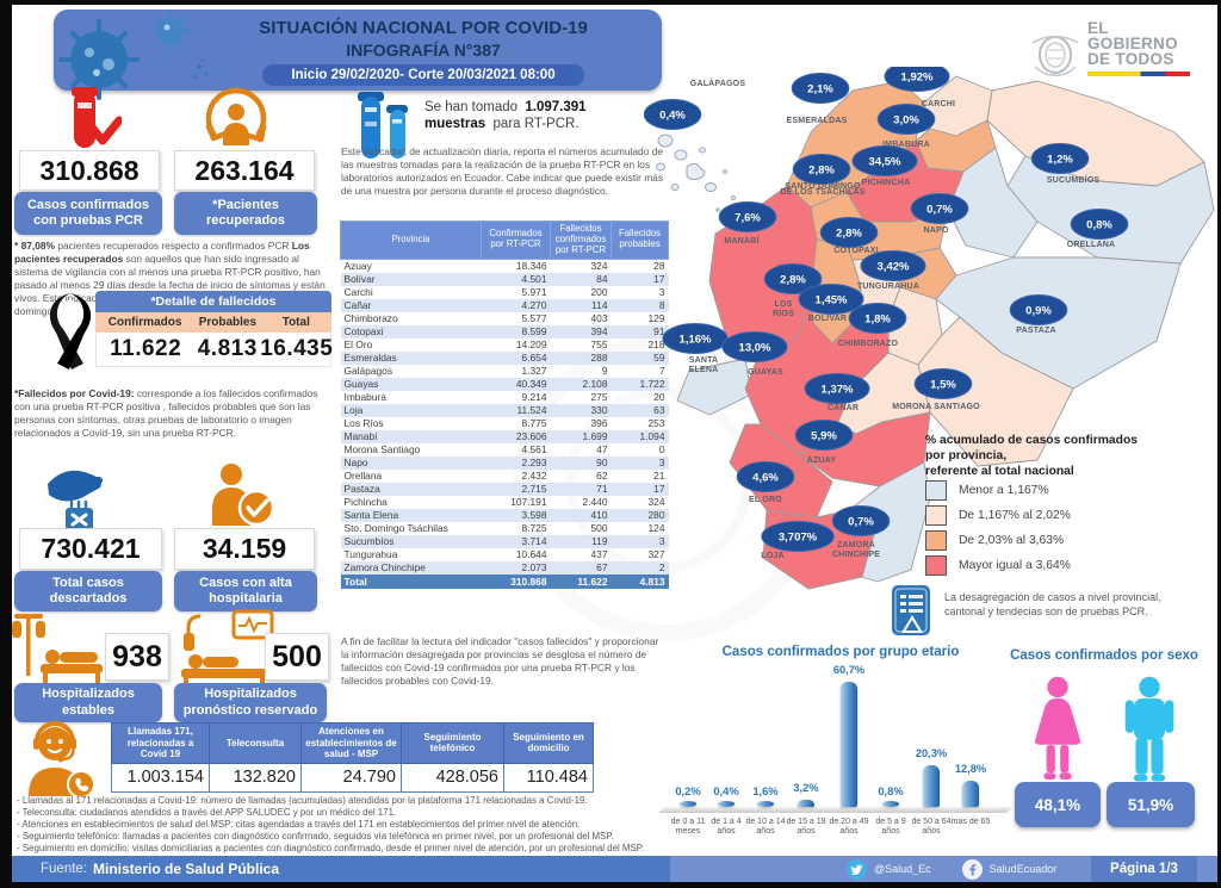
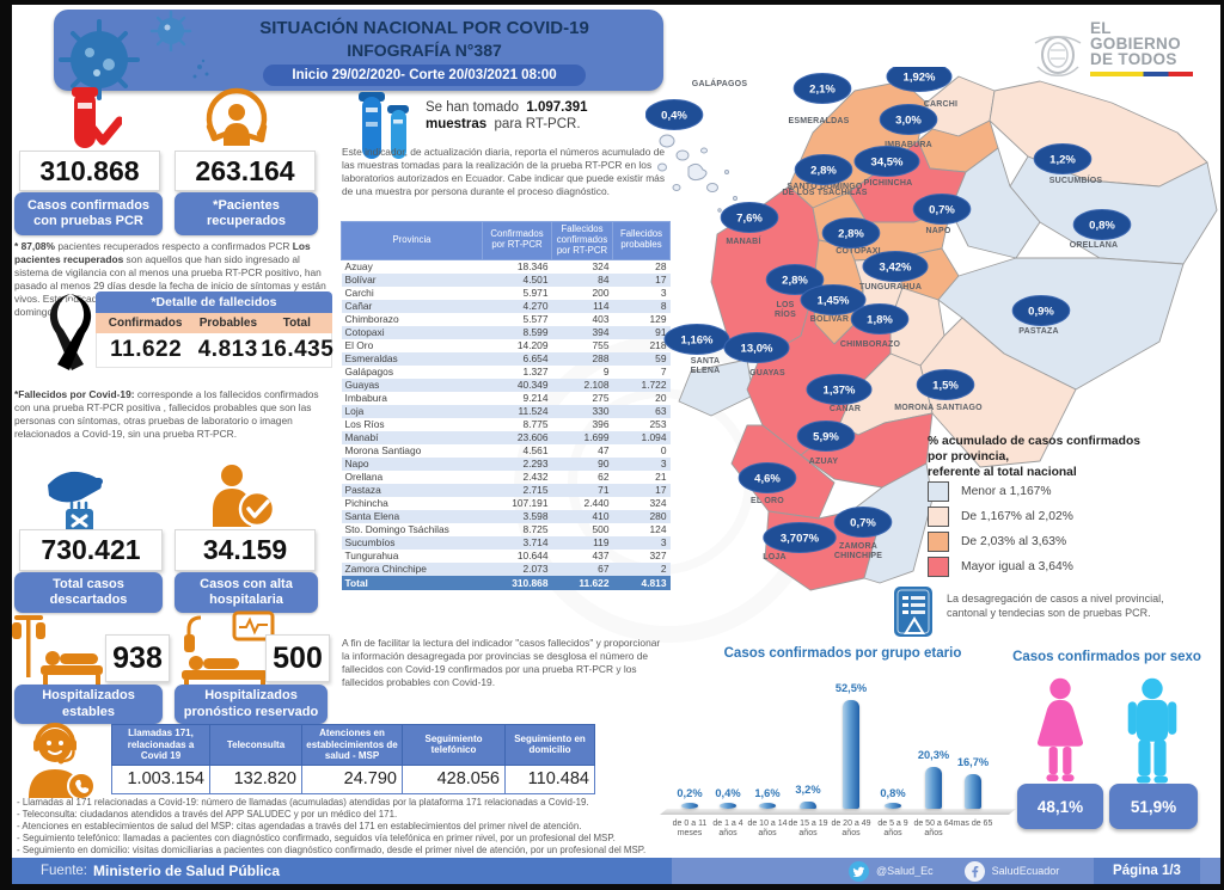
Casos confirmados por grupo etario/de 20 a 49 años: 60,7% -> 52,5%
Casos confirmados por grupo etario/mas de 65: 12,8% -> 16,7%
